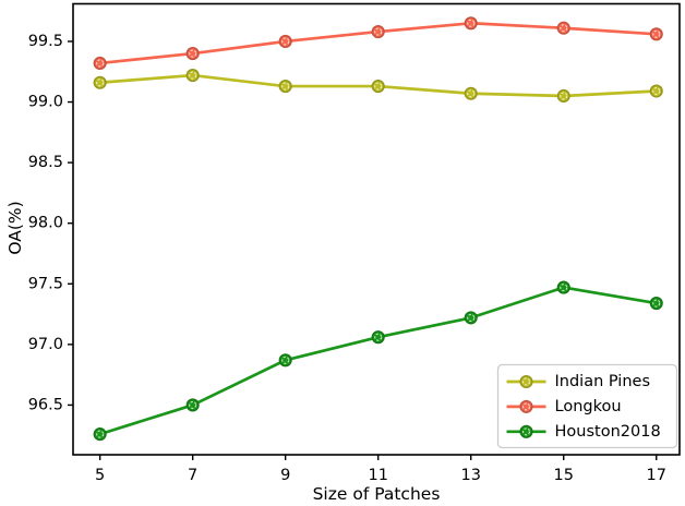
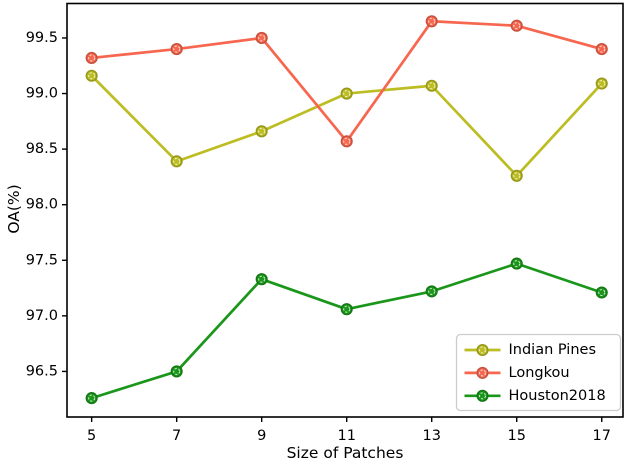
Indian Pines/7: 99.22 -> 98.39
Indian Pines/9: 99.13 -> 98.66
Houston2018/9: 96.87 -> 97.33
Indian Pines/11: 99.13 -> 99.00
Longkou/11: 99.58 -> 98.57
Indian Pines/15: 99.05 -> 98.26
Longkou/17: 99.56 -> 99.40
Houston2018/17: 97.34 -> 97.21
